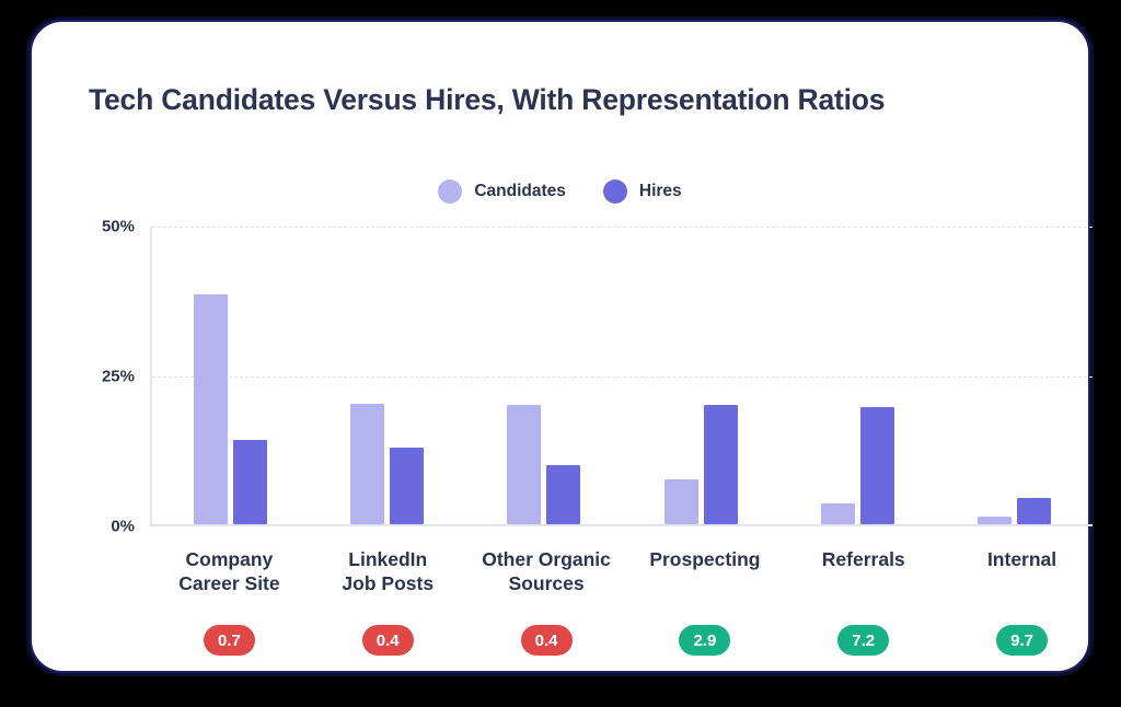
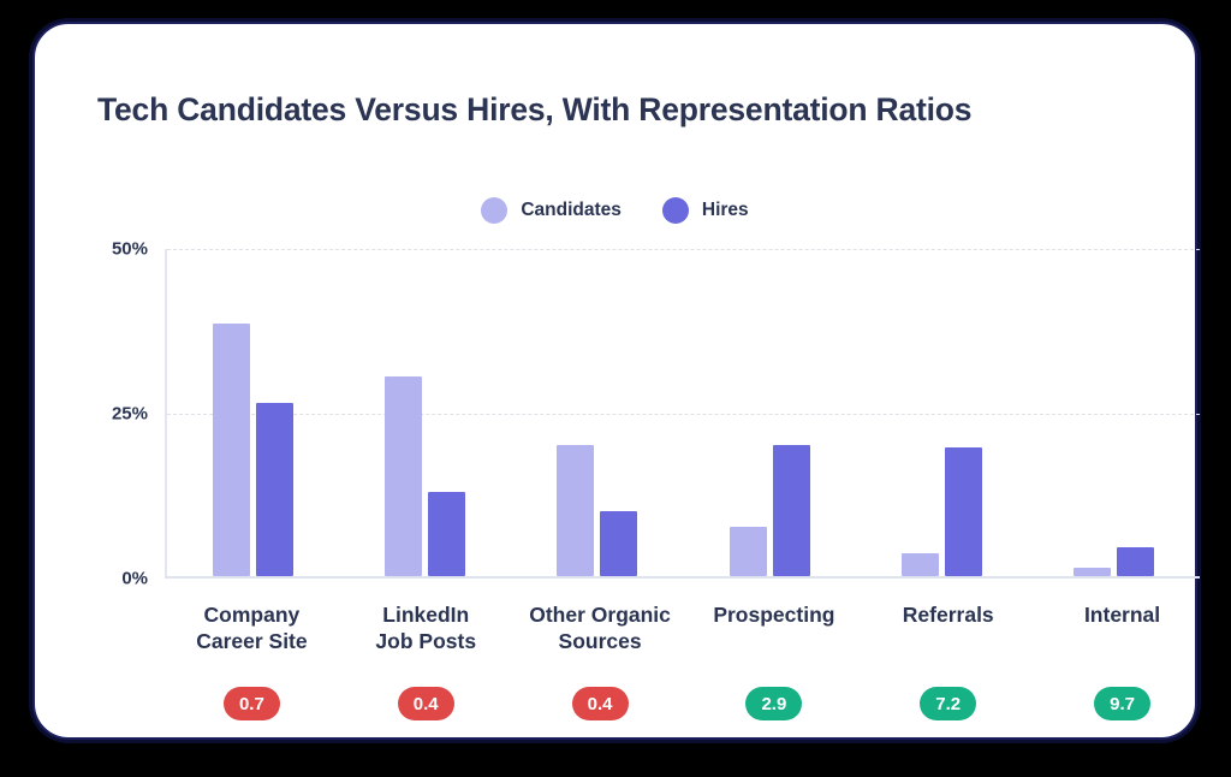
Hires/Company Career Site: 14% -> 26%
Candidates/LinkedIn Job Posts: 20% -> 30%
